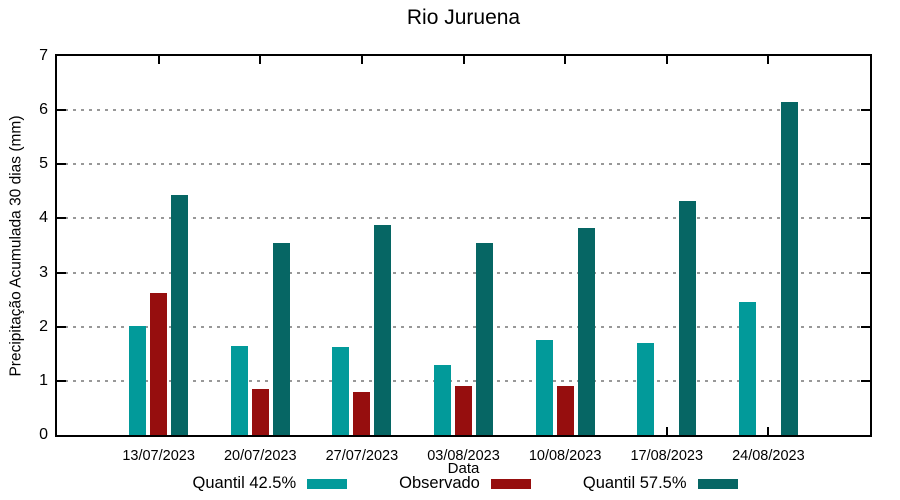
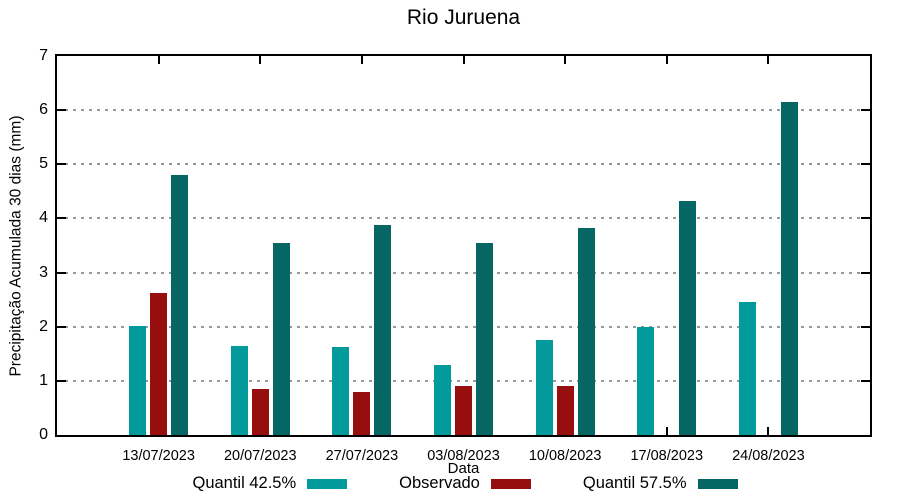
Quantil 57.5%/13/07/2023: 4.4 -> 4.8
Quantil 42.5%/17/08/2023: 1.7 -> 2.0
